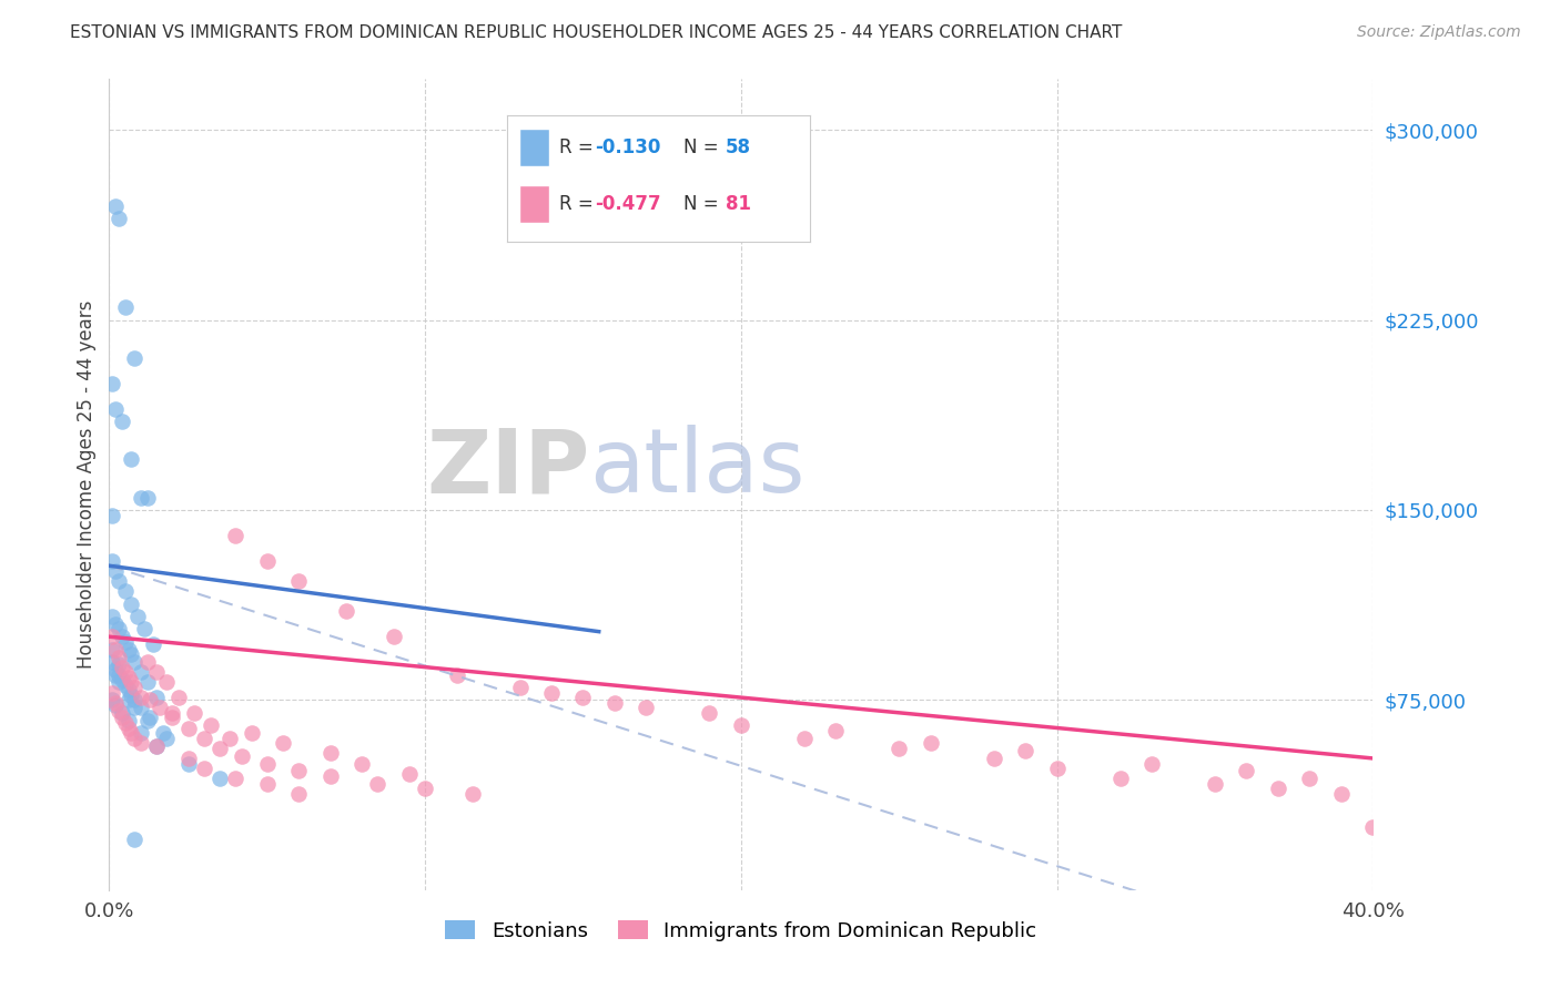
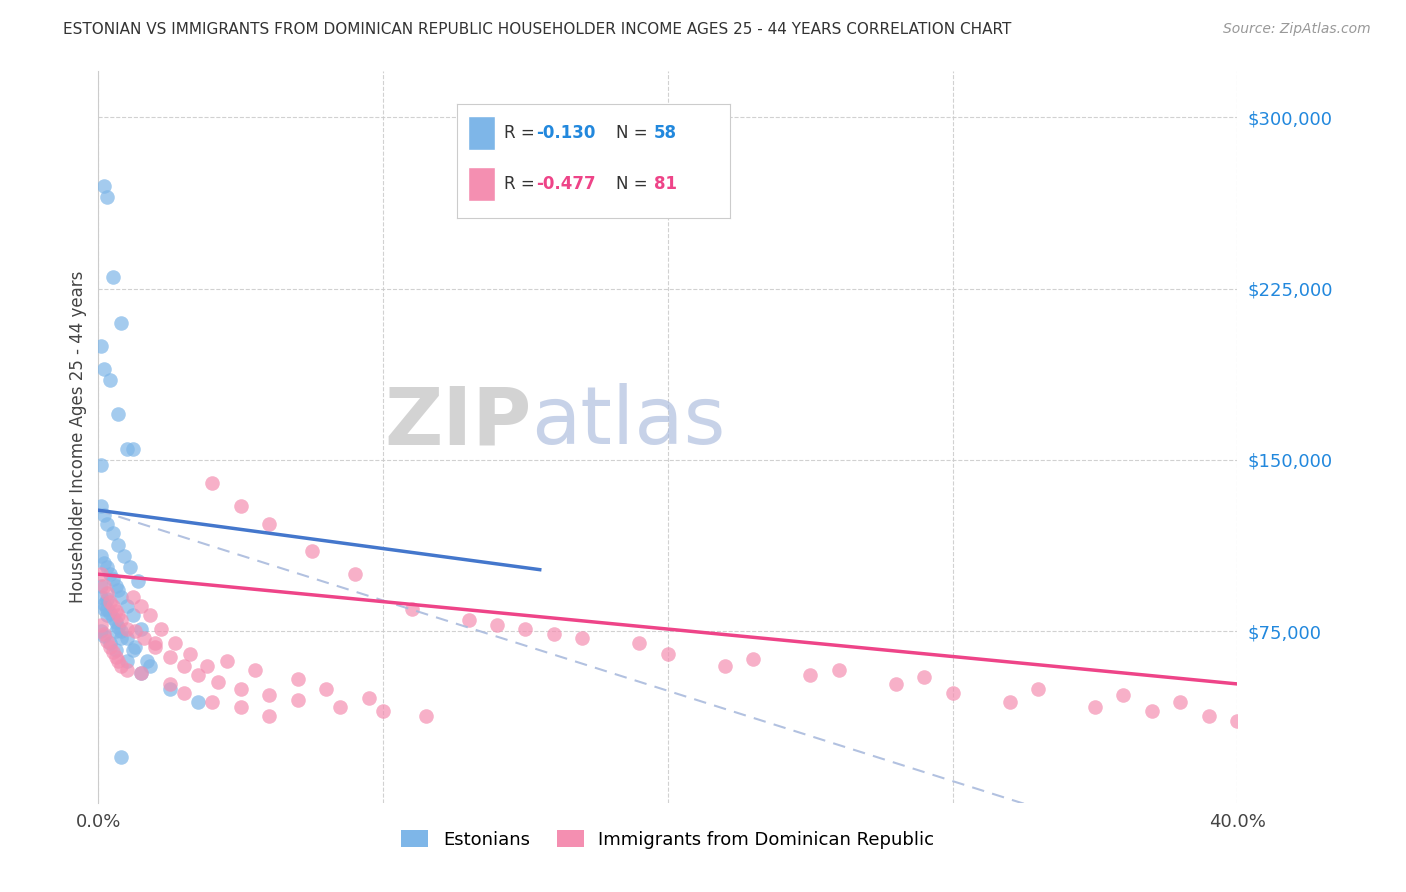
Immigrants from Dominican Republic/40.0%: $25,000 -> $36,000
